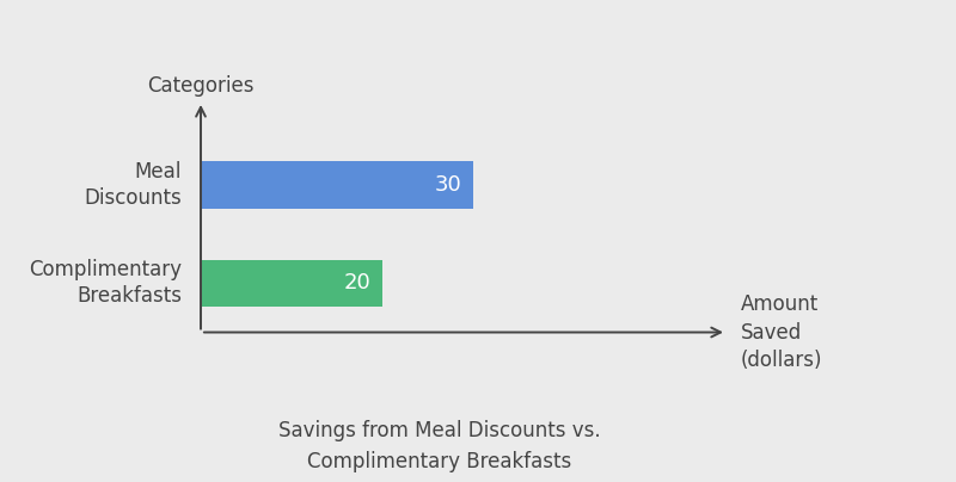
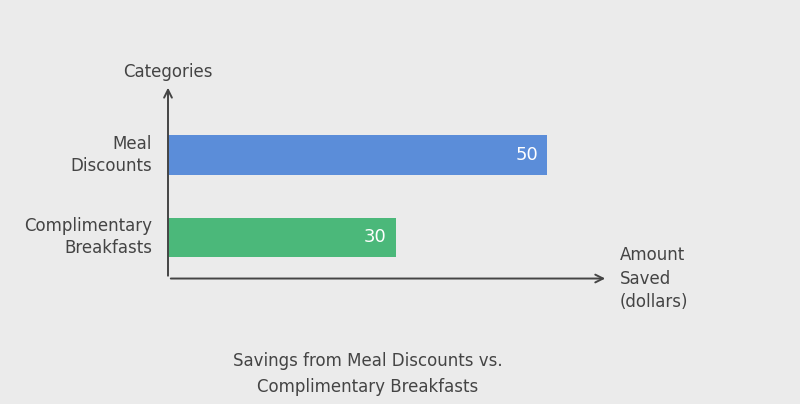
Meal Discounts: 30 -> 50
Complimentary Breakfasts: 20 -> 30
